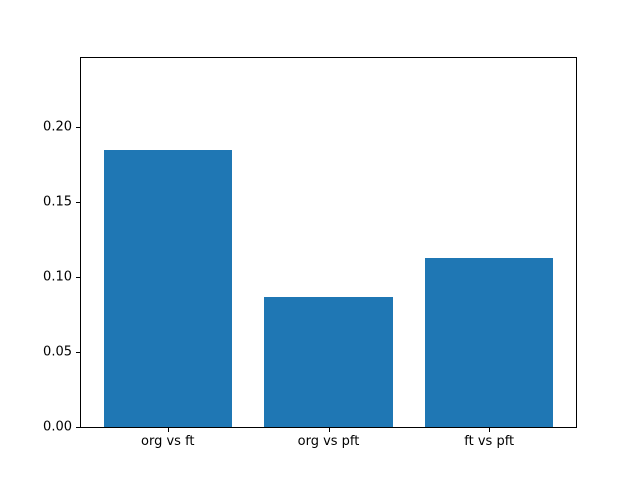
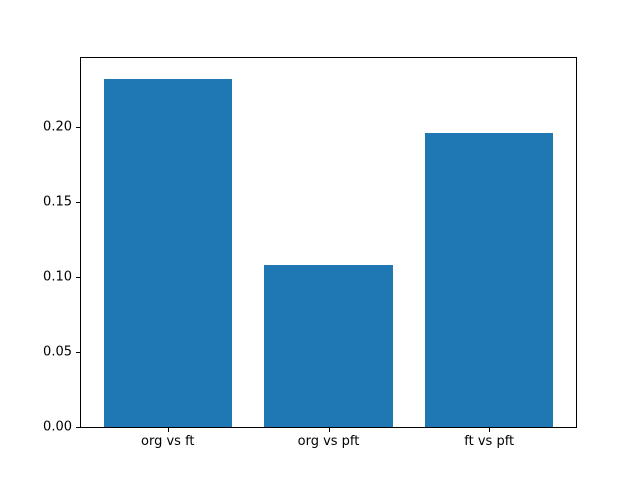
org vs ft: 0.185 -> 0.232
org vs pft: 0.087 -> 0.108
ft vs pft: 0.113 -> 0.196
